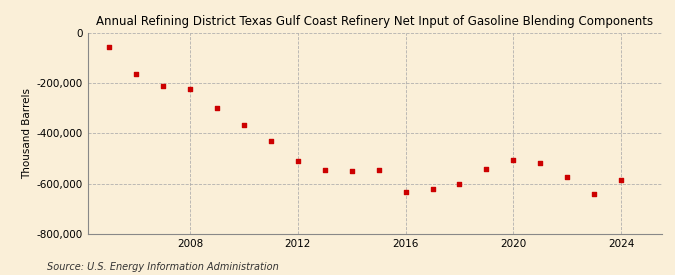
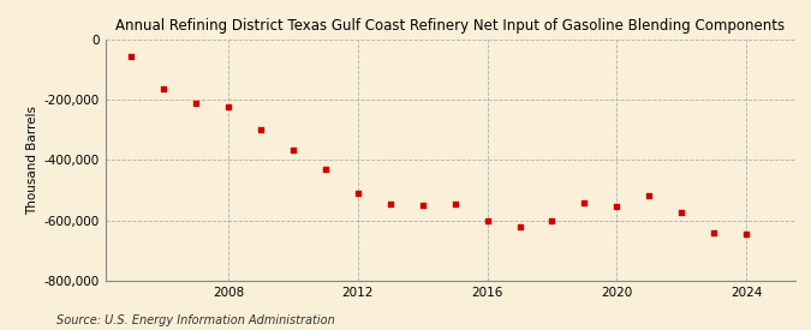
2016: -635,000 -> -600,000
2020: -505,000 -> -555,000
2024: -585,000 -> -645,000
